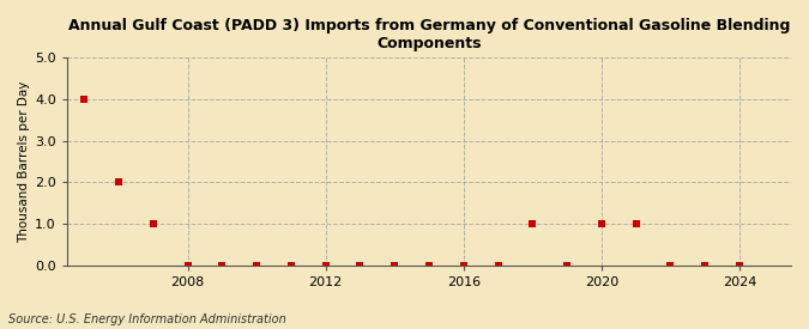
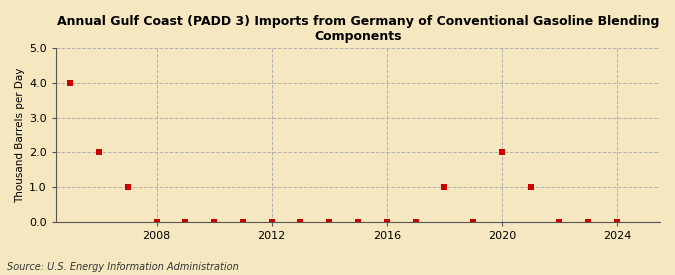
2020: 1 -> 2
